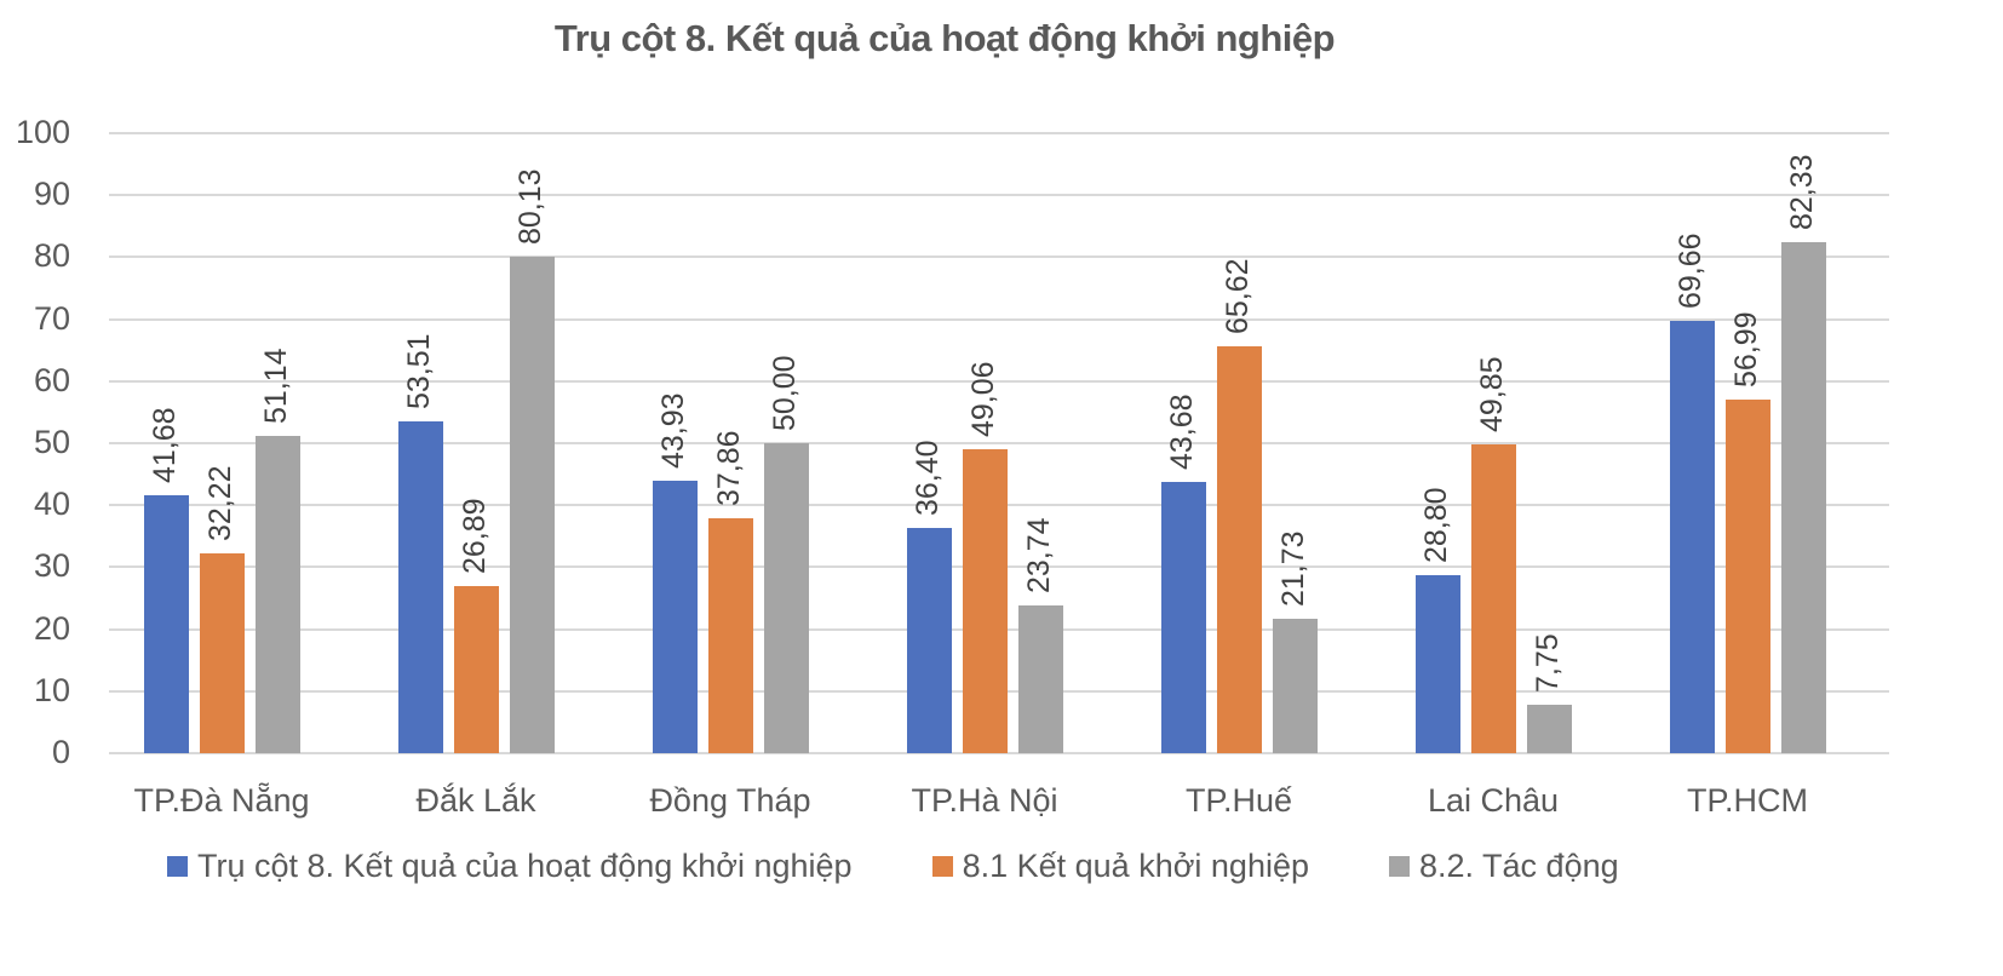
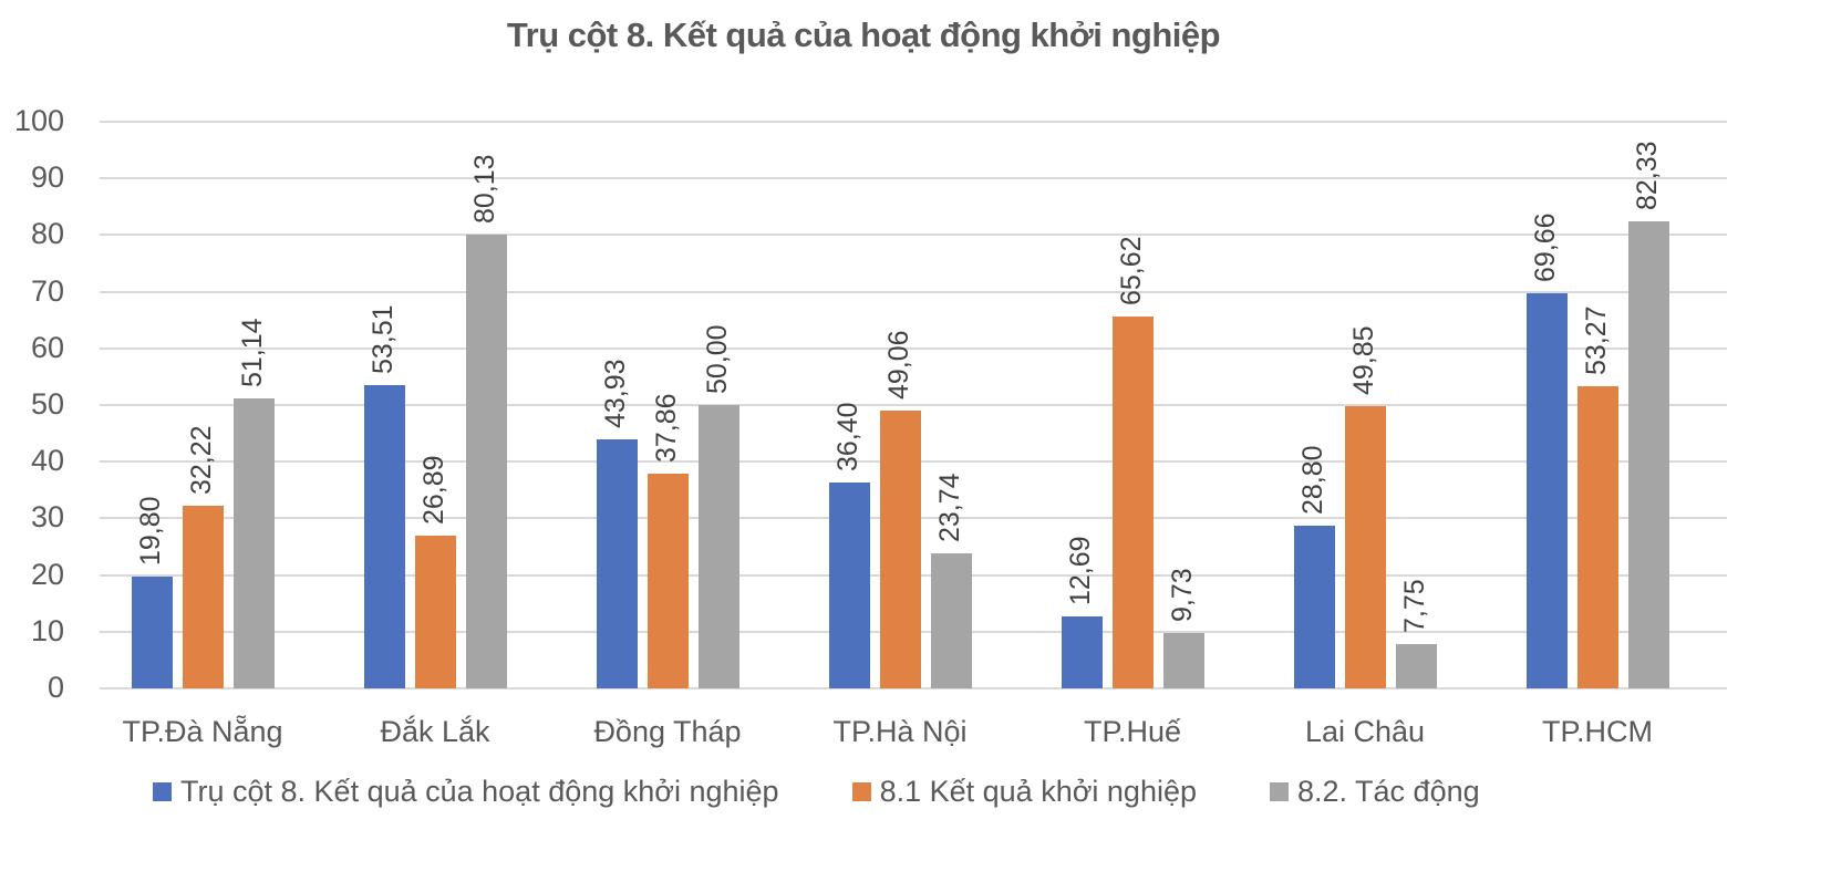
Trụ cột 8. Kết quả của hoạt động khởi nghiệp/TP.Đà Nẵng: 41,68 -> 19,80
Trụ cột 8. Kết quả của hoạt động khởi nghiệp/TP.Huế: 43,68 -> 12,69
8.2. Tác động/TP.Huế: 21,73 -> 9,73
8.1 Kết quả khởi nghiệp/TP.HCM: 56,99 -> 53,27
